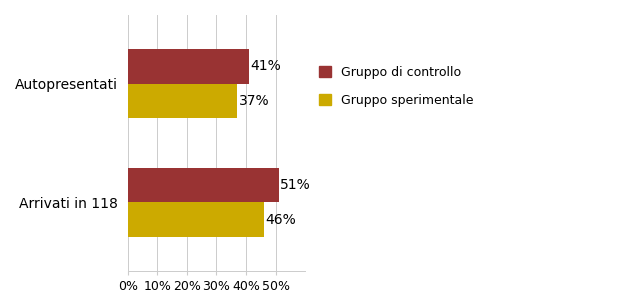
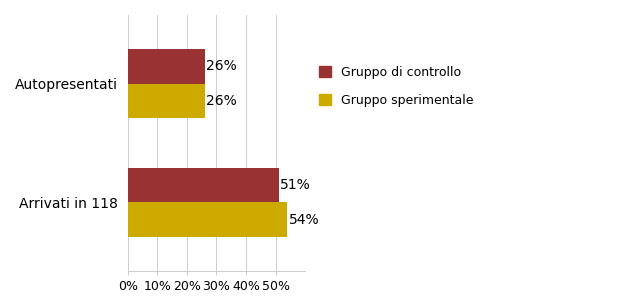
Gruppo di controllo/Autopresentati: 41% -> 26%
Gruppo sperimentale/Autopresentati: 37% -> 26%
Gruppo sperimentale/Arrivati in 118: 46% -> 54%
